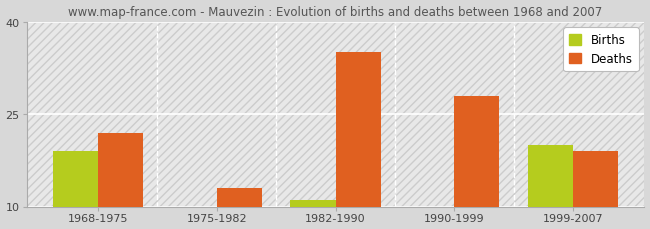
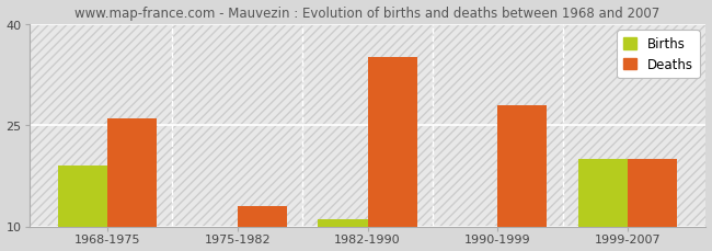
Deaths/1968-1975: 22 -> 26
Deaths/1999-2007: 19 -> 20
